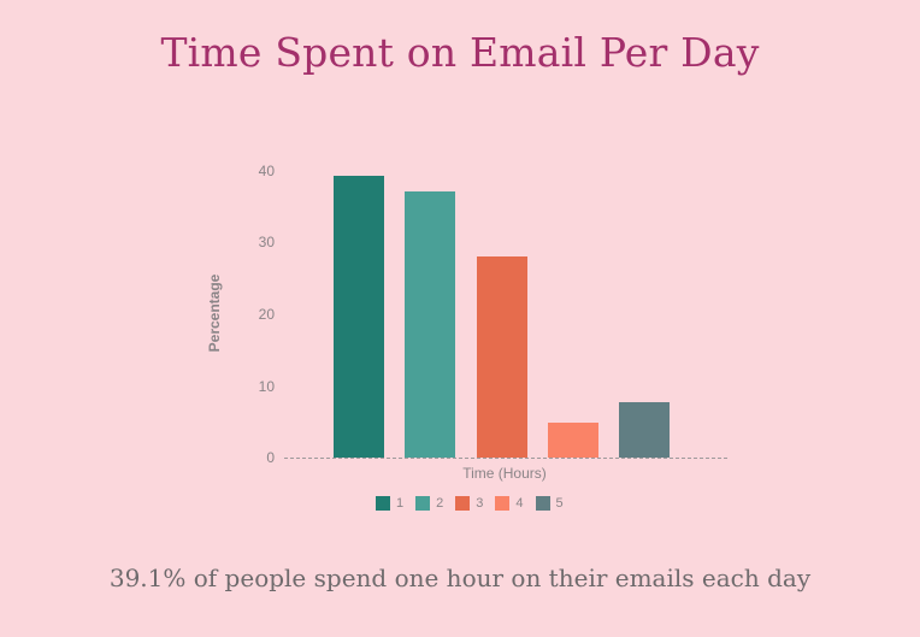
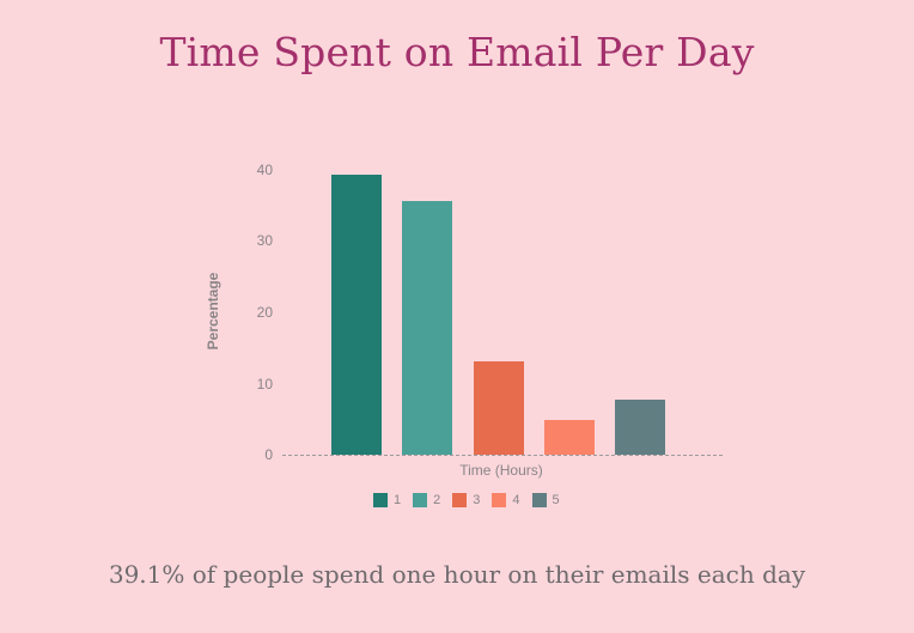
2: 37 -> 36
3: 28 -> 13
